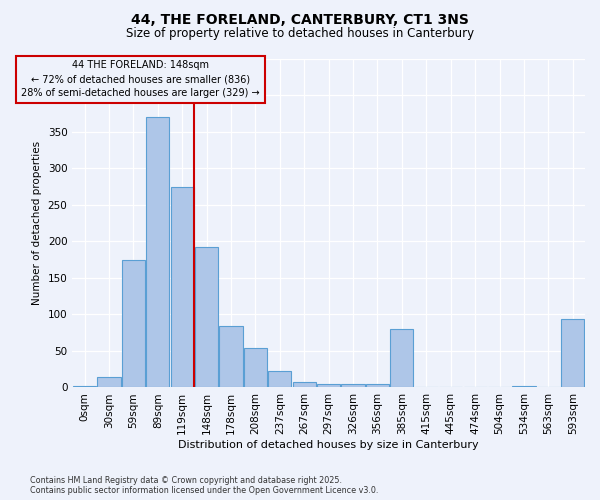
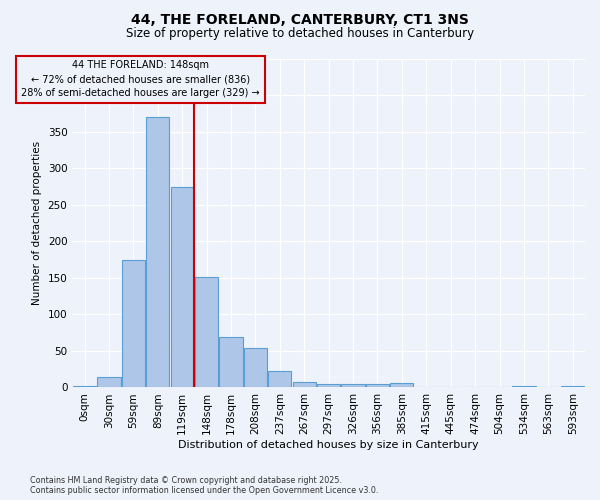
148sqm: 192 -> 152
178sqm: 84 -> 69
385sqm: 80 -> 6
593sqm: 94 -> 2
